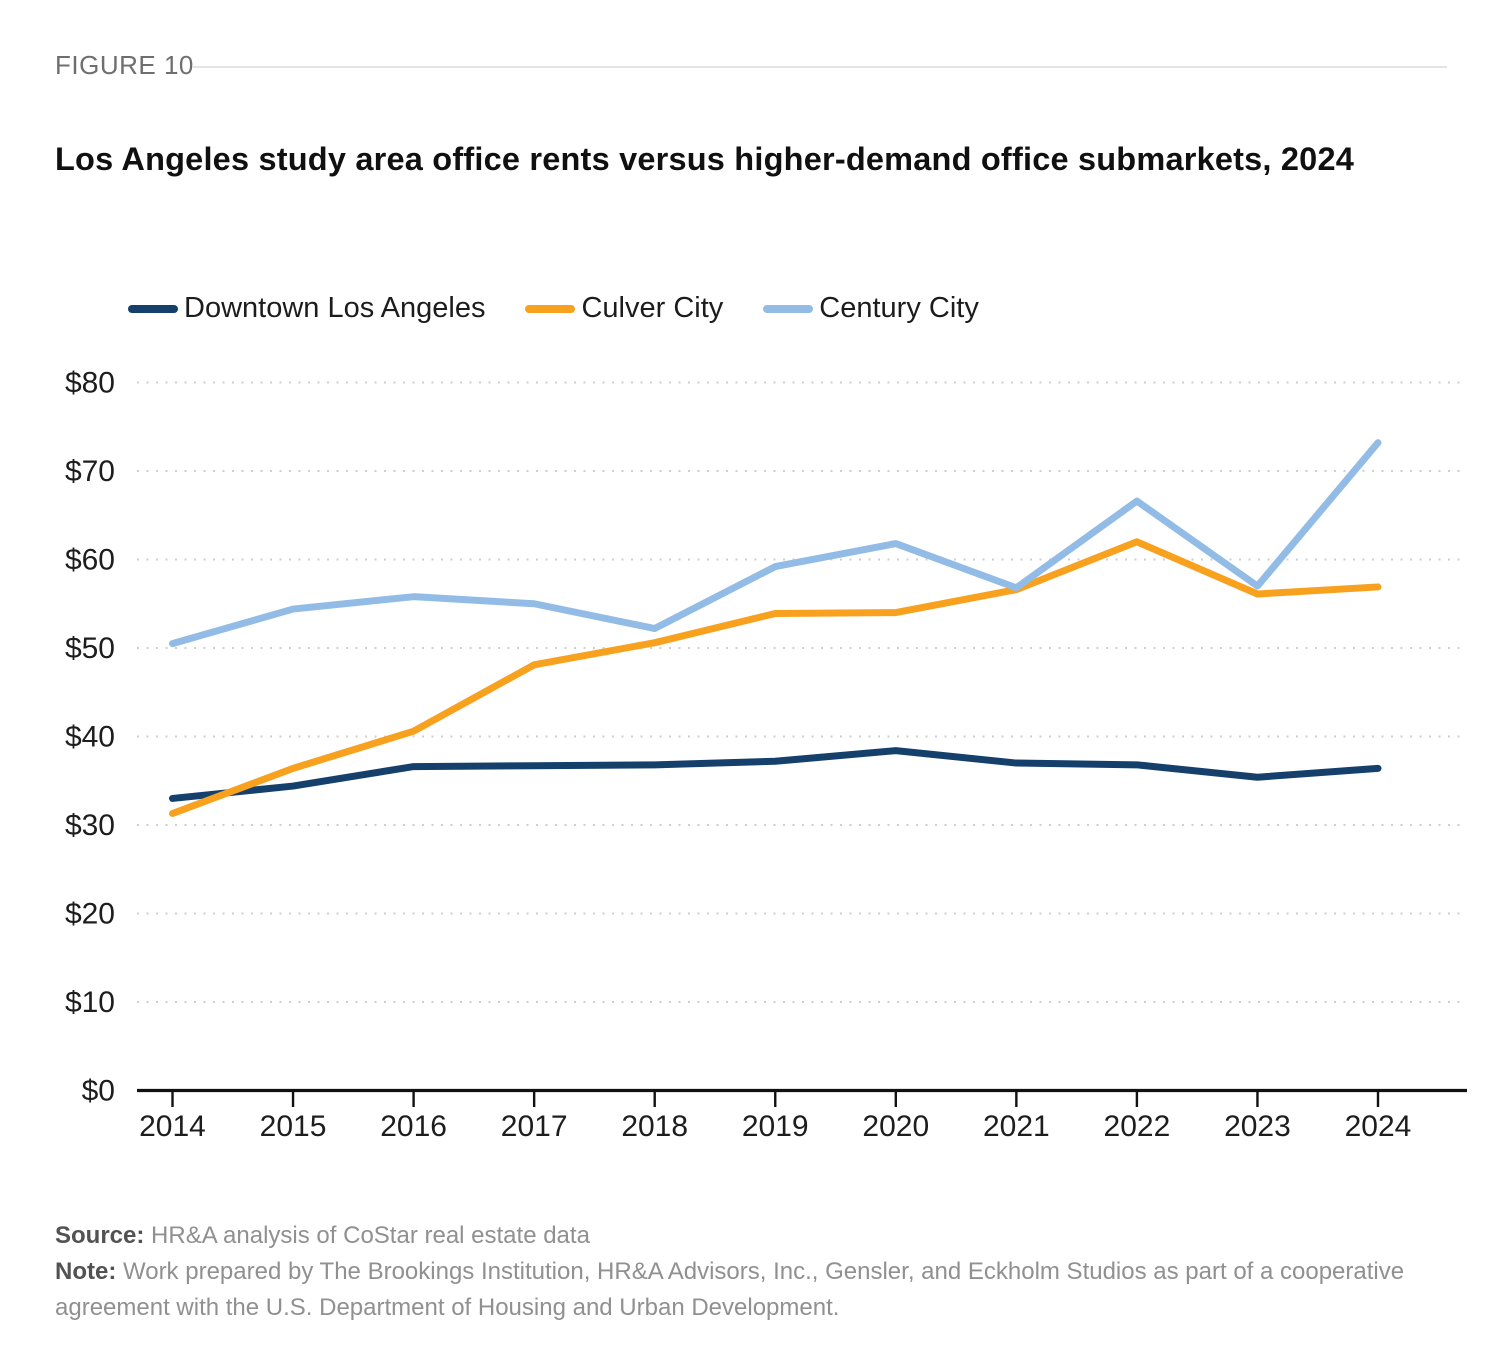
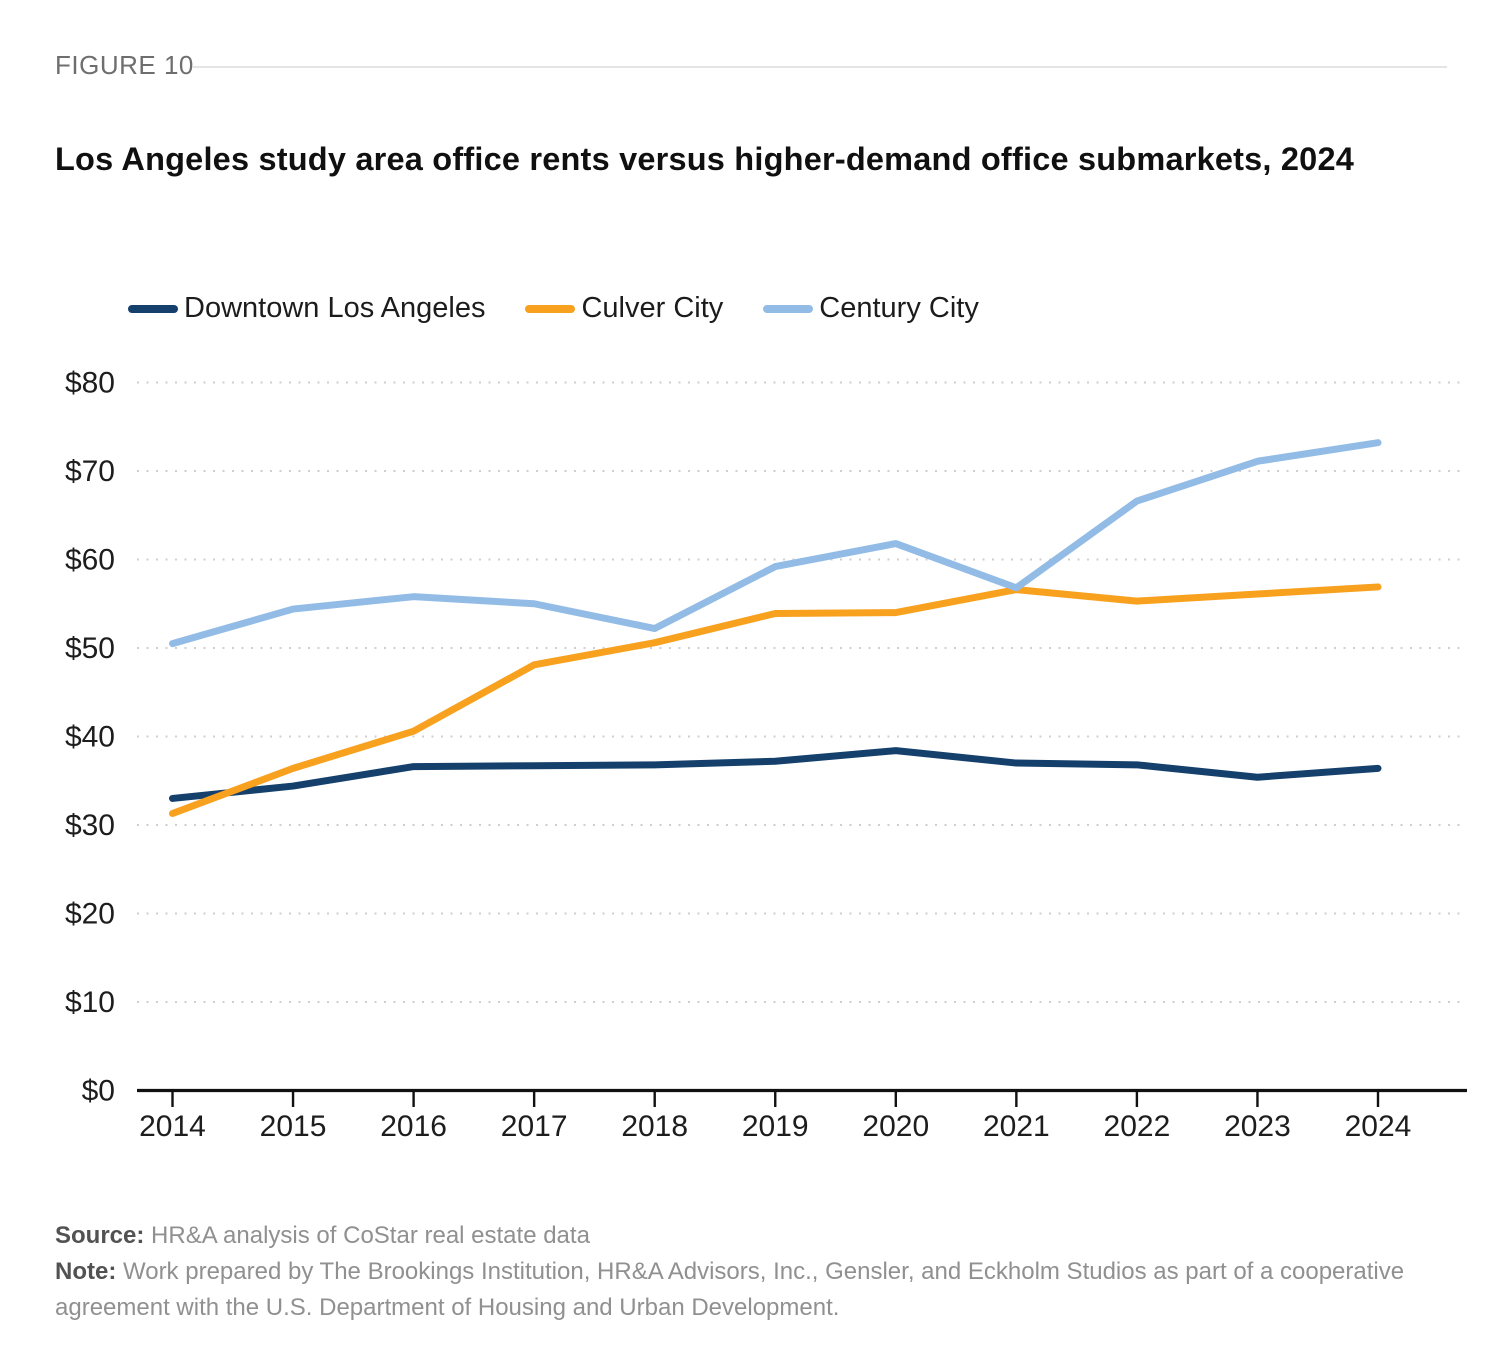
Culver City/2022: $62 -> $55
Century City/2023: $57 -> $71
